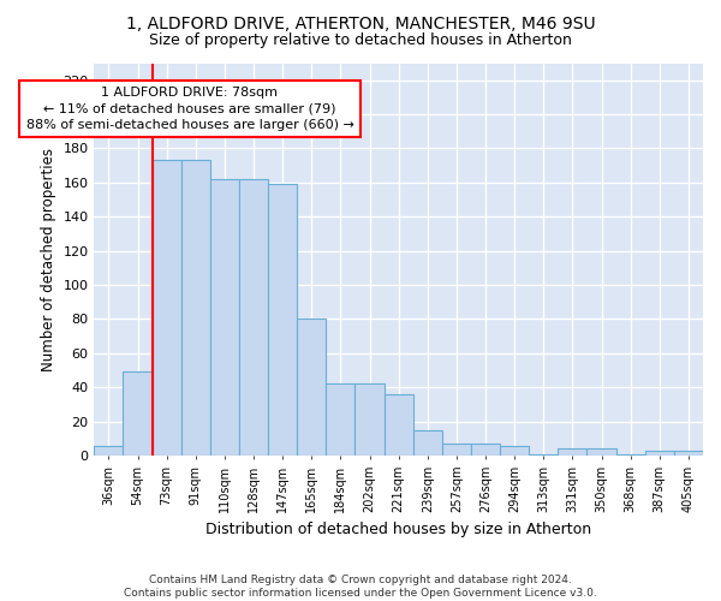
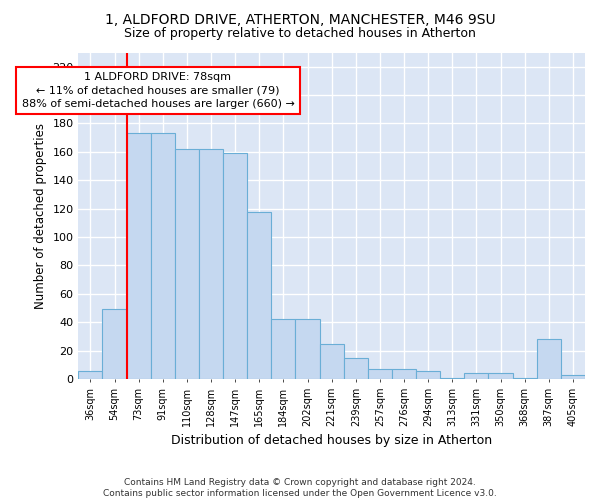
165sqm: 80 -> 118
221sqm: 36 -> 25
387sqm: 3 -> 28
